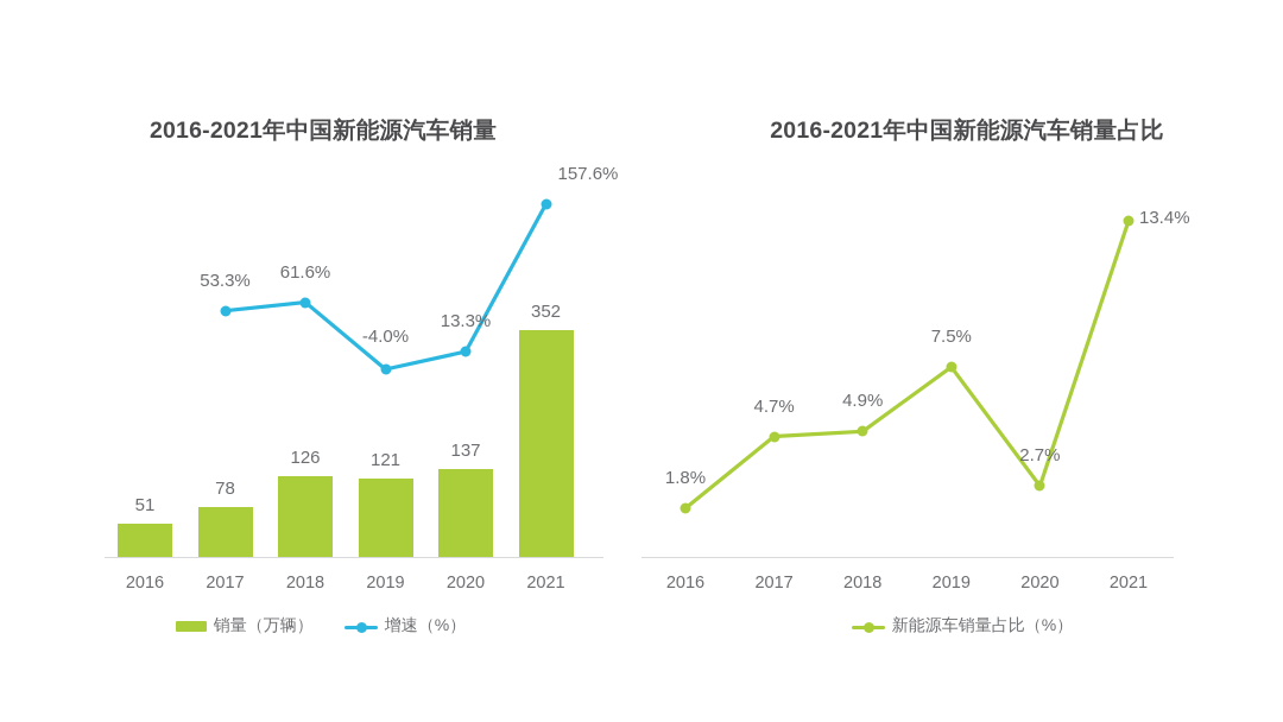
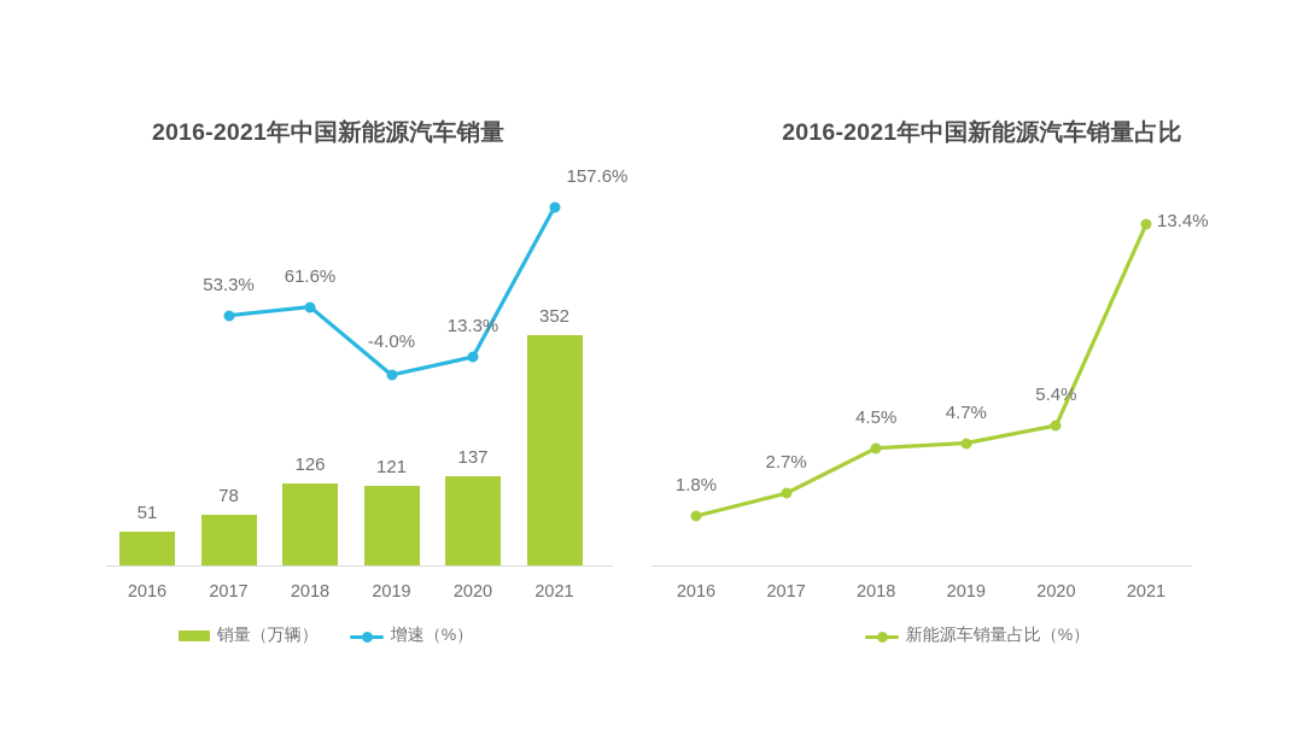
2016-2021年中国新能源汽车销量占比/2017: 4.7% -> 2.7%
2016-2021年中国新能源汽车销量占比/2018: 4.9% -> 4.5%
2016-2021年中国新能源汽车销量占比/2019: 7.5% -> 4.7%
2016-2021年中国新能源汽车销量占比/2020: 2.7% -> 5.4%
